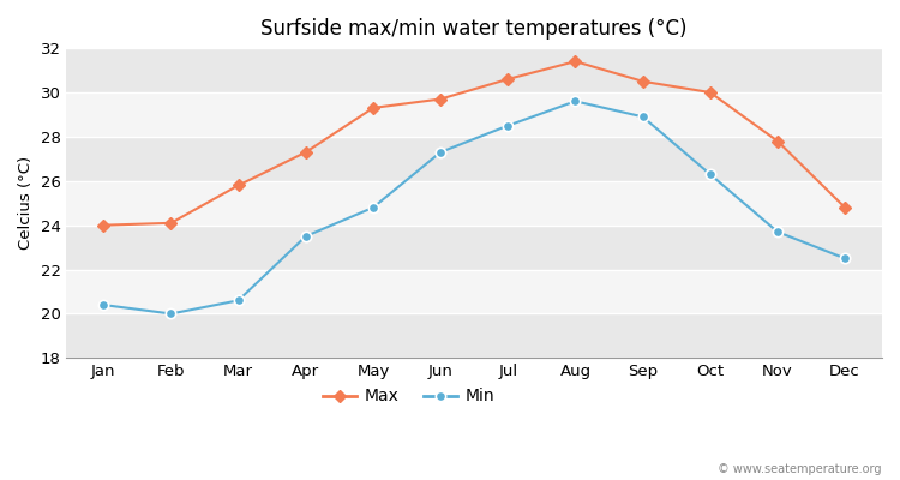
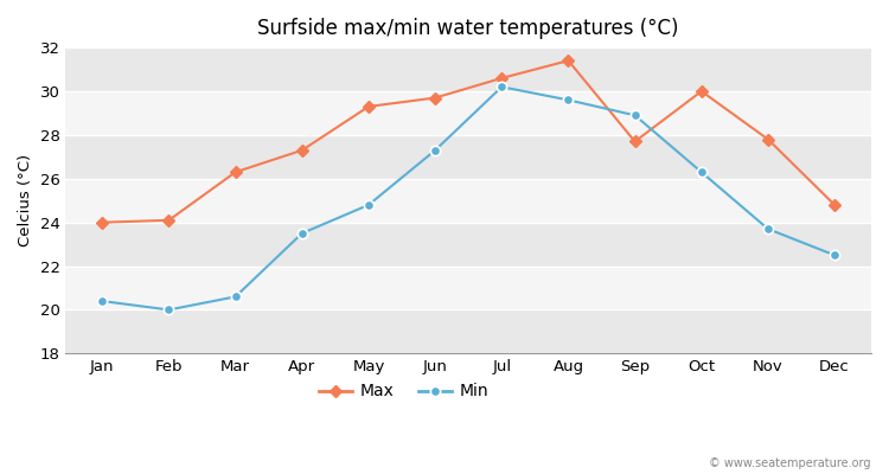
Max/Mar: 25.8 -> 26.3
Min/Jul: 28.5 -> 30.2
Max/Sep: 30.5 -> 27.7
